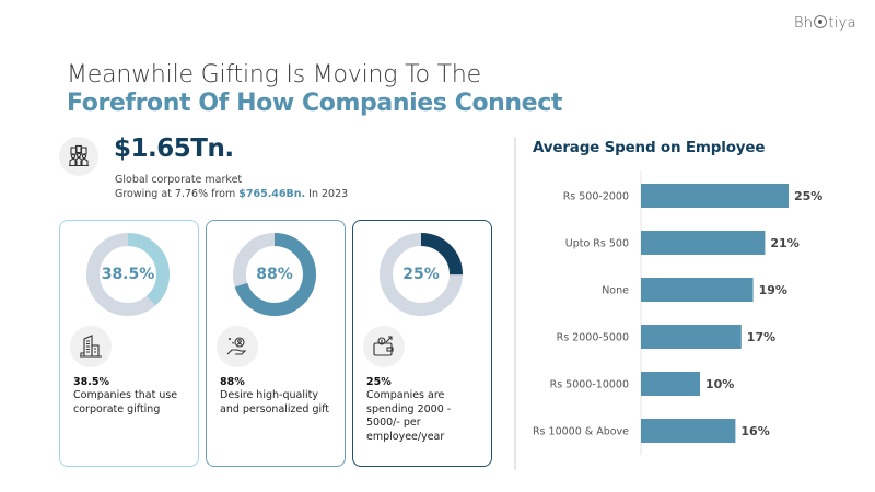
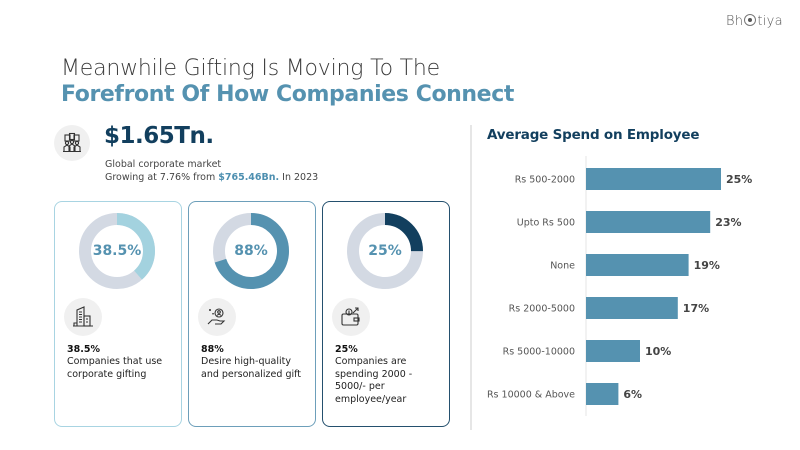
Upto Rs 500: 21% -> 23%
Rs 10000 & Above: 16% -> 6%
